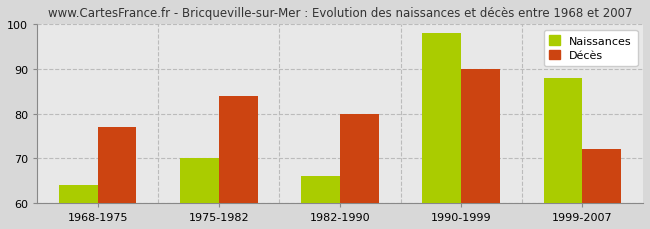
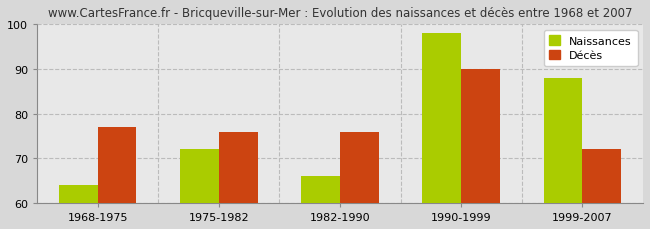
Naissances/1975-1982: 70 -> 72
Décès/1975-1982: 84 -> 76
Décès/1982-1990: 80 -> 76
